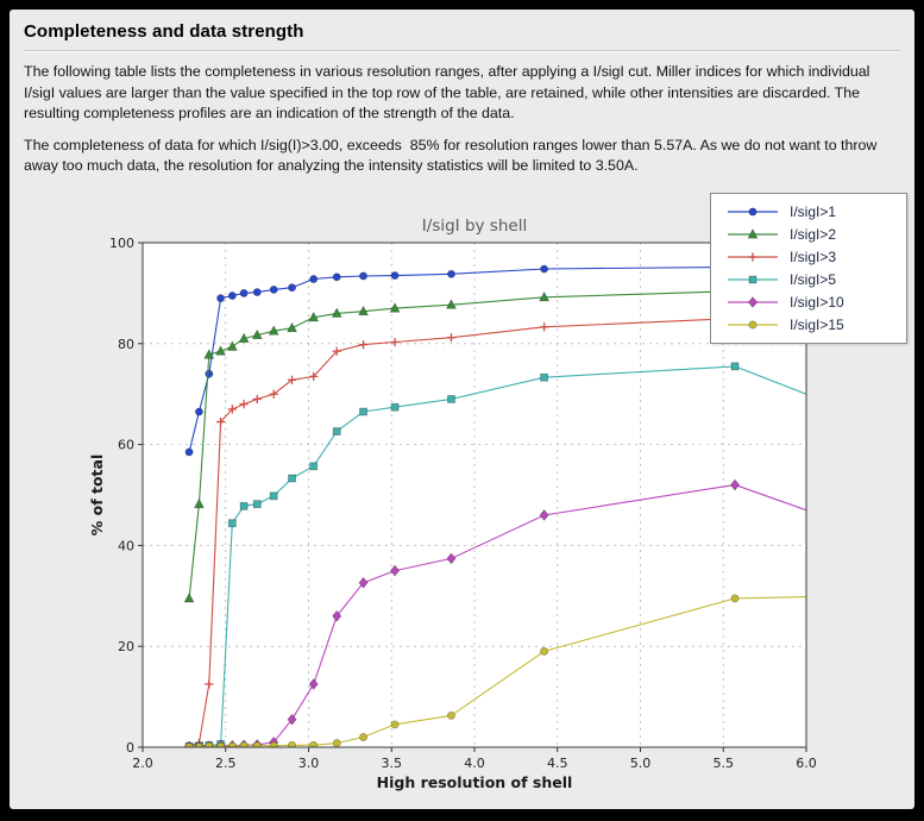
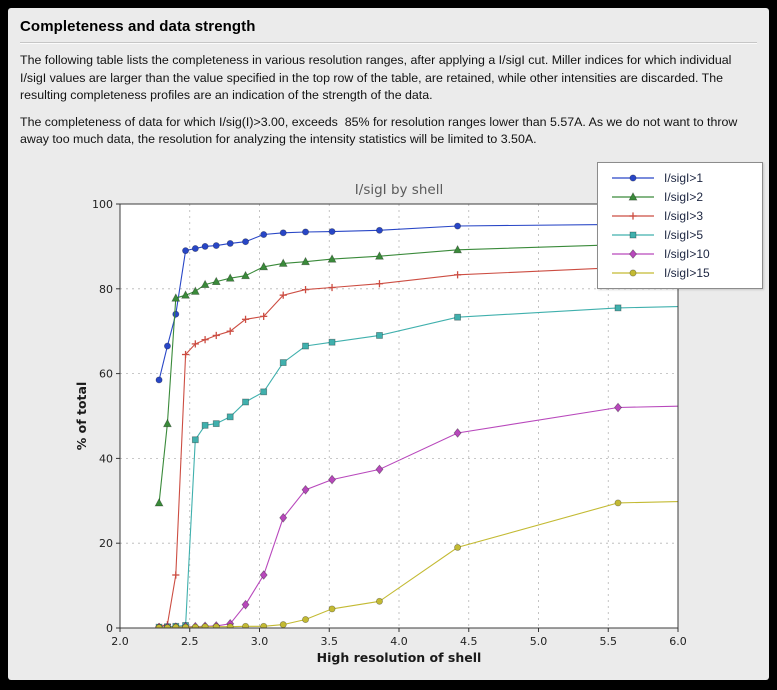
I/sigI>1/6.0: 87 -> 95
I/sigI>2/6.0: 86 -> 91
I/sigI>5/6.0: 70 -> 76
I/sigI>10/6.0: 47 -> 52
